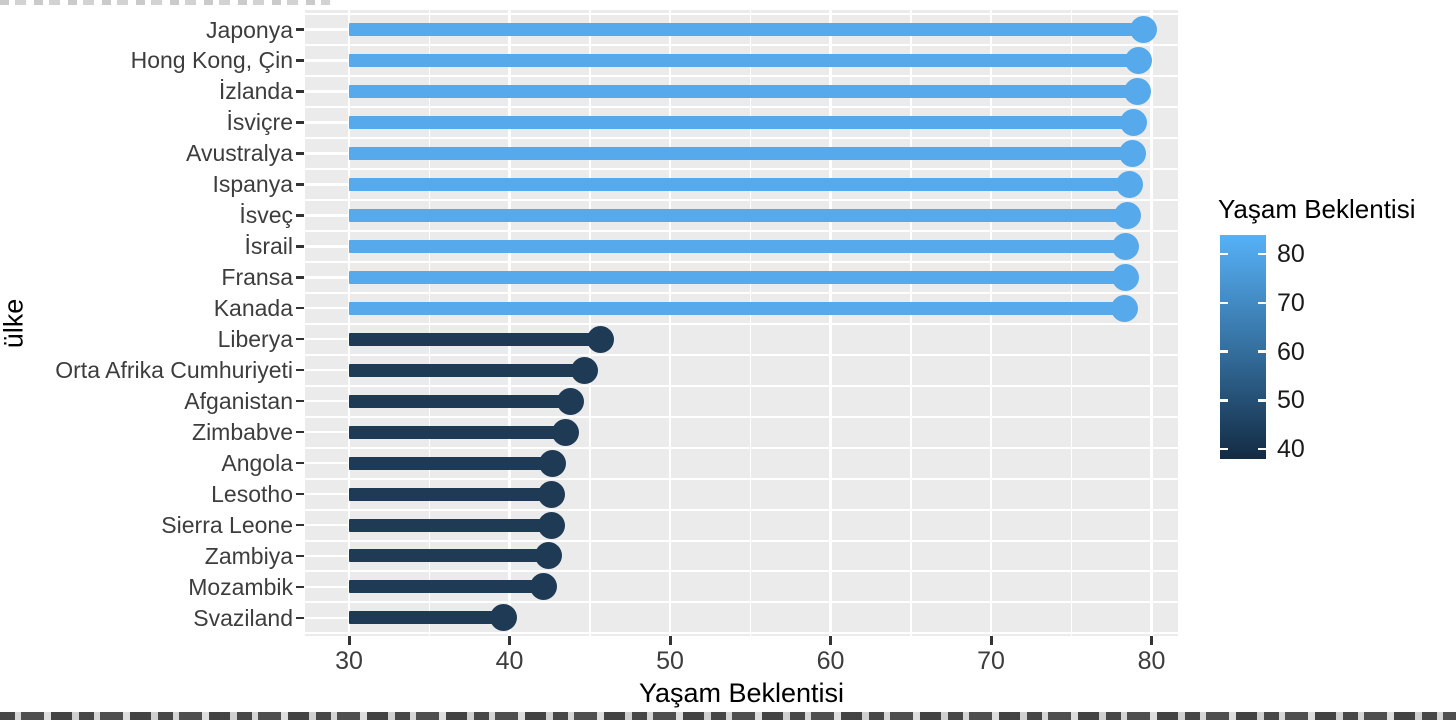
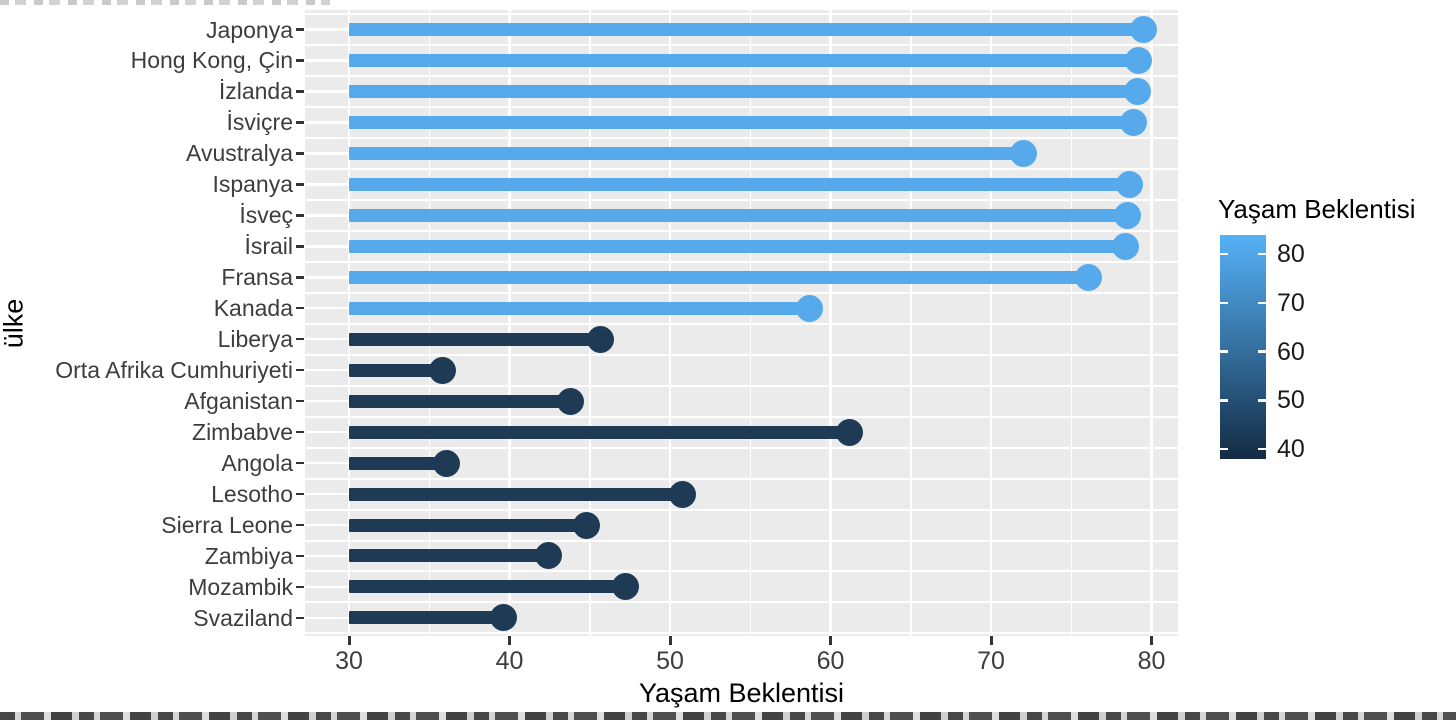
Avustralya: 78.8 -> 72.0
Fransa: 78.4 -> 76.1
Kanada: 78.3 -> 58.7
Orta Afrika Cumhuriyeti: 44.7 -> 35.8
Zimbabve: 43.5 -> 61.2
Angola: 42.7 -> 36.1
Lesotho: 42.6 -> 50.8
Sierra Leone: 42.6 -> 44.8
Mozambik: 42.1 -> 47.2
